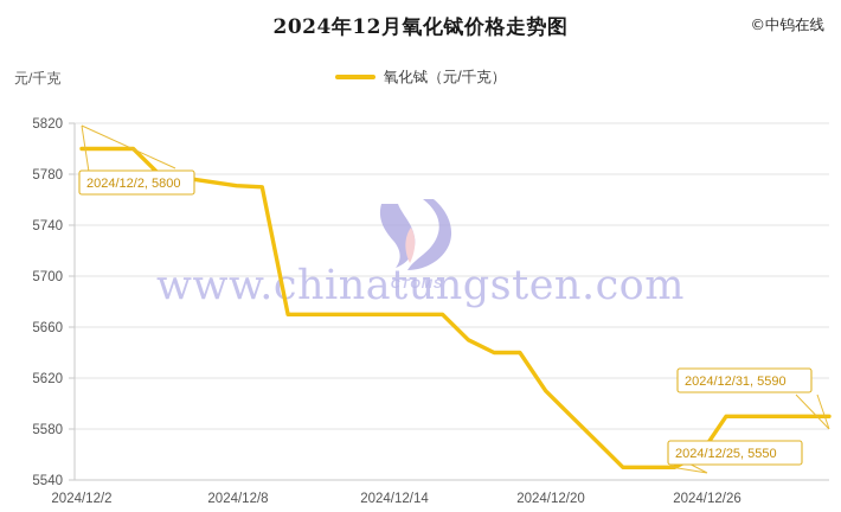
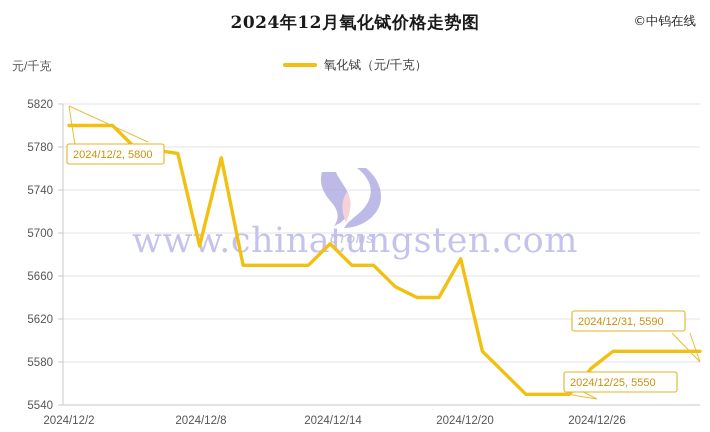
2024/12/8: 5771 -> 5688
2024/12/14: 5670 -> 5690
2024/12/20: 5610 -> 5676
2024/12/26: 5560 -> 5574
